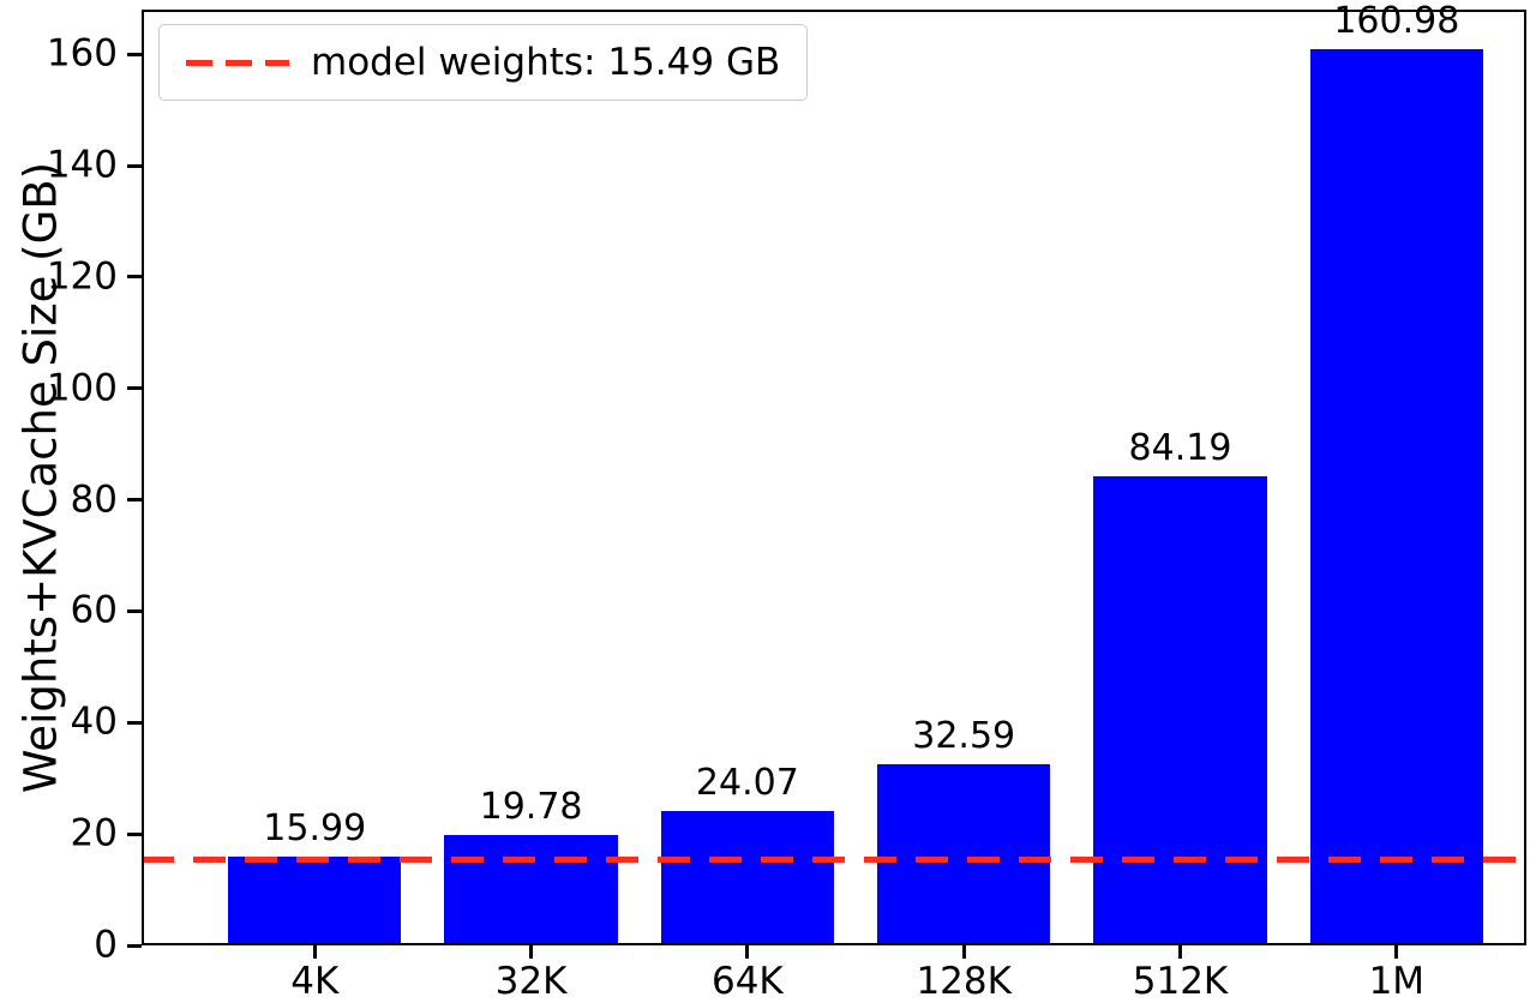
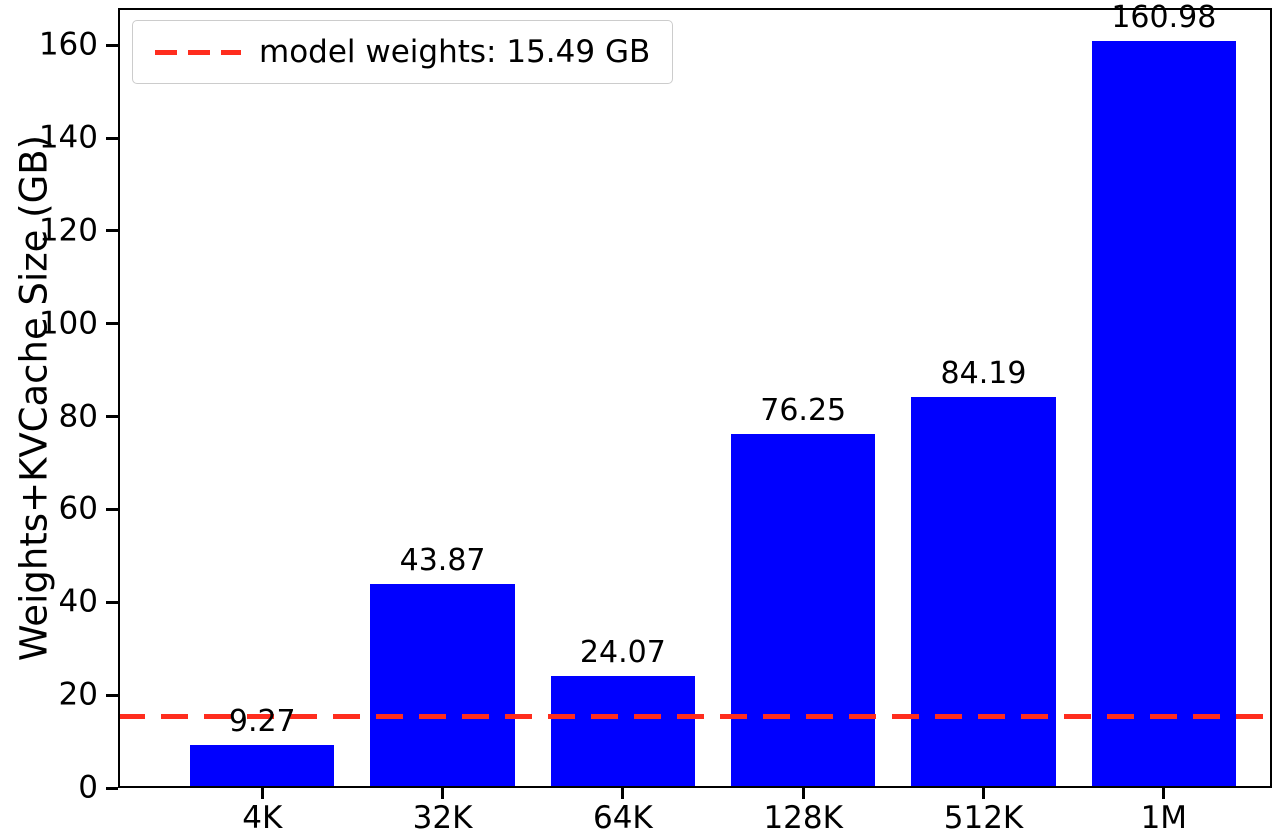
4K: 15.99 -> 9.27
32K: 19.78 -> 43.87
128K: 32.59 -> 76.25
